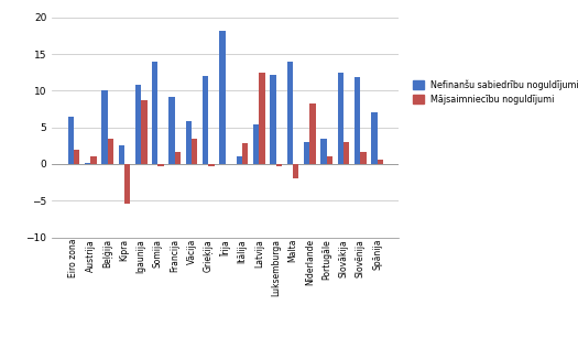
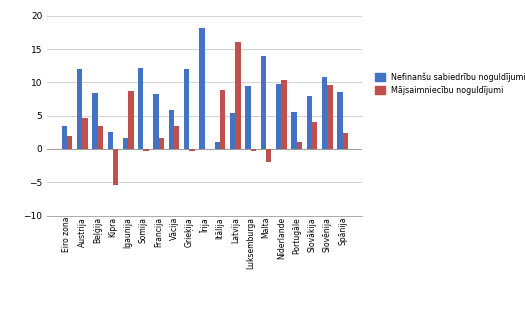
Nefinanšu sabiedrību noguldījumi/Eiro zona: 6.5 -> 3.4
Nefinanšu sabiedrību noguldījumi/Austrija: 0.2 -> 12.0
Mājsaimniecību noguldījumi/Austrija: 1.0 -> 4.6
Nefinanšu sabiedrību noguldījumi/Beļģija: 10.1 -> 8.4
Nefinanšu sabiedrību noguldījumi/Igaunija: 10.8 -> 1.6
Nefinanšu sabiedrību noguldījumi/Somija: 14.0 -> 12.2
Nefinanšu sabiedrību noguldījumi/Francija: 9.2 -> 8.2
Mājsaimniecību noguldījumi/Itālija: 2.9 -> 8.8
Mājsaimniecību noguldījumi/Latvija: 12.4 -> 16.0
Nefinanšu sabiedrību noguldījumi/Luksemburga: 12.1 -> 9.4
Nefinanšu sabiedrību noguldījumi/Nīderlande: 3.0 -> 9.8
Mājsaimniecību noguldījumi/Nīderlande: 8.3 -> 10.4
Nefinanšu sabiedrību noguldījumi/Portugāle: 3.5 -> 5.6
Nefinanšu sabiedrību noguldījumi/Slovākija: 12.5 -> 8.0
Mājsaimniecību noguldījumi/Slovākija: 3.0 -> 4.0
Nefinanšu sabiedrību noguldījumi/Slovēnija: 11.8 -> 10.8
Mājsaimniecību noguldījumi/Slovēnija: 1.7 -> 9.6
Nefinanšu sabiedrību noguldījumi/Spānija: 7.0 -> 8.6
Mājsaimniecību noguldījumi/Spānija: 0.6 -> 2.4
